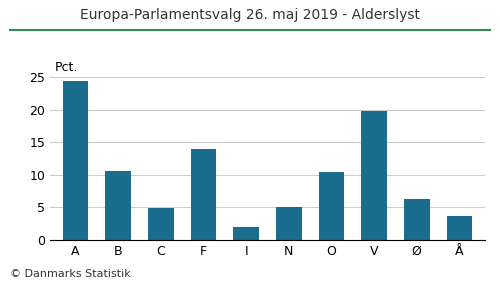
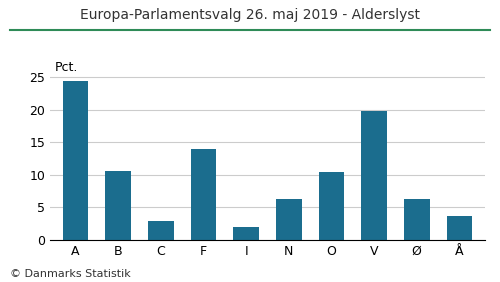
C: 4.8 -> 2.8
N: 5.1 -> 6.2
